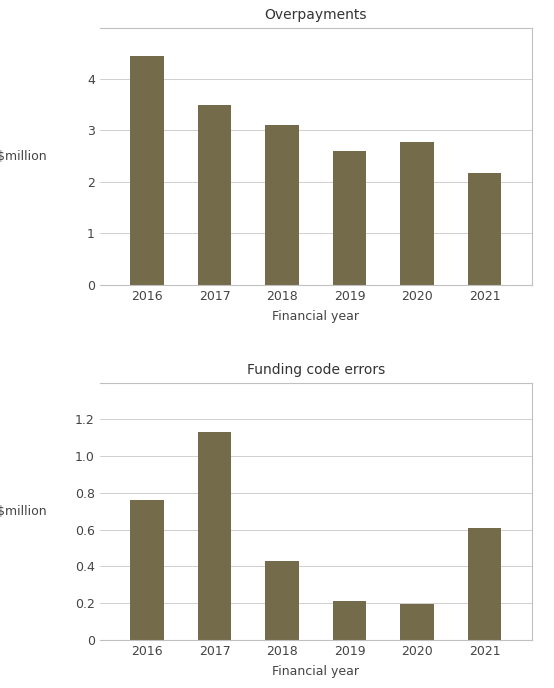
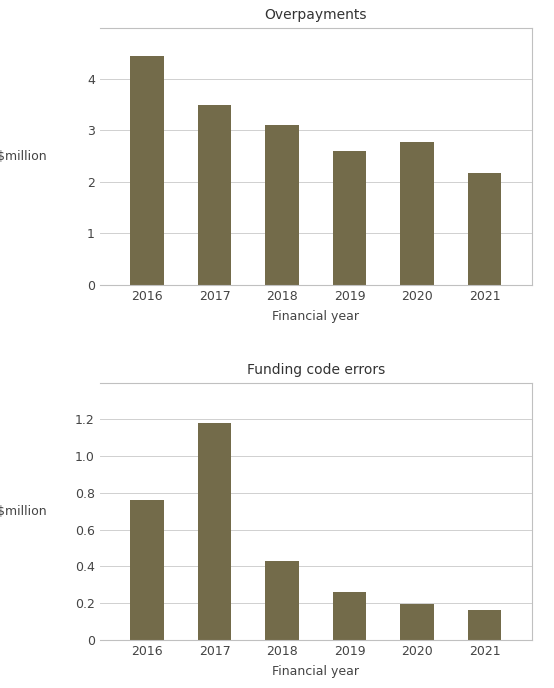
Funding code errors/2017: 1.13 -> 1.18
Funding code errors/2019: 0.21 -> 0.26
Funding code errors/2021: 0.61 -> 0.16
